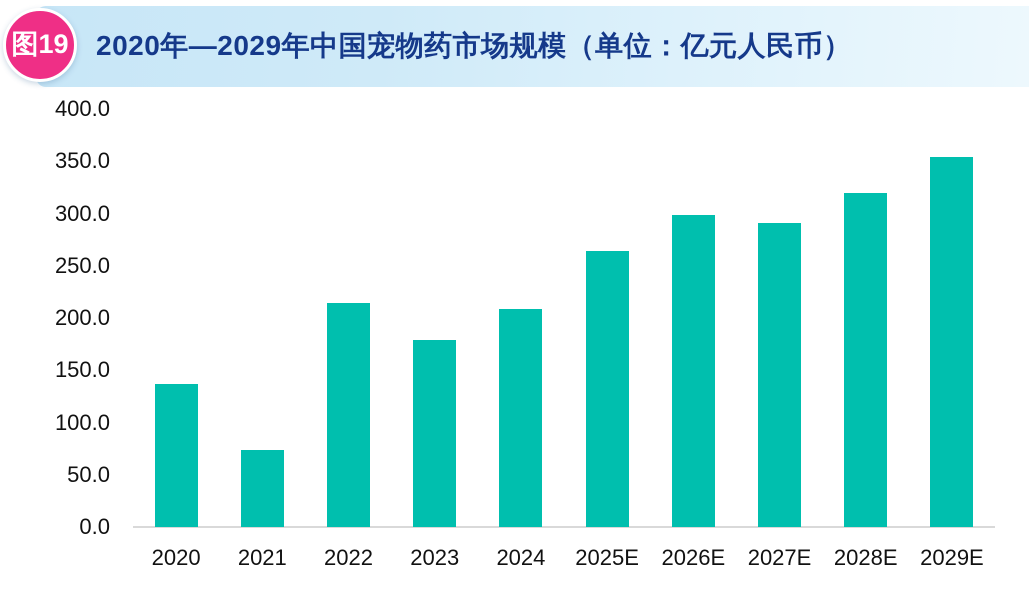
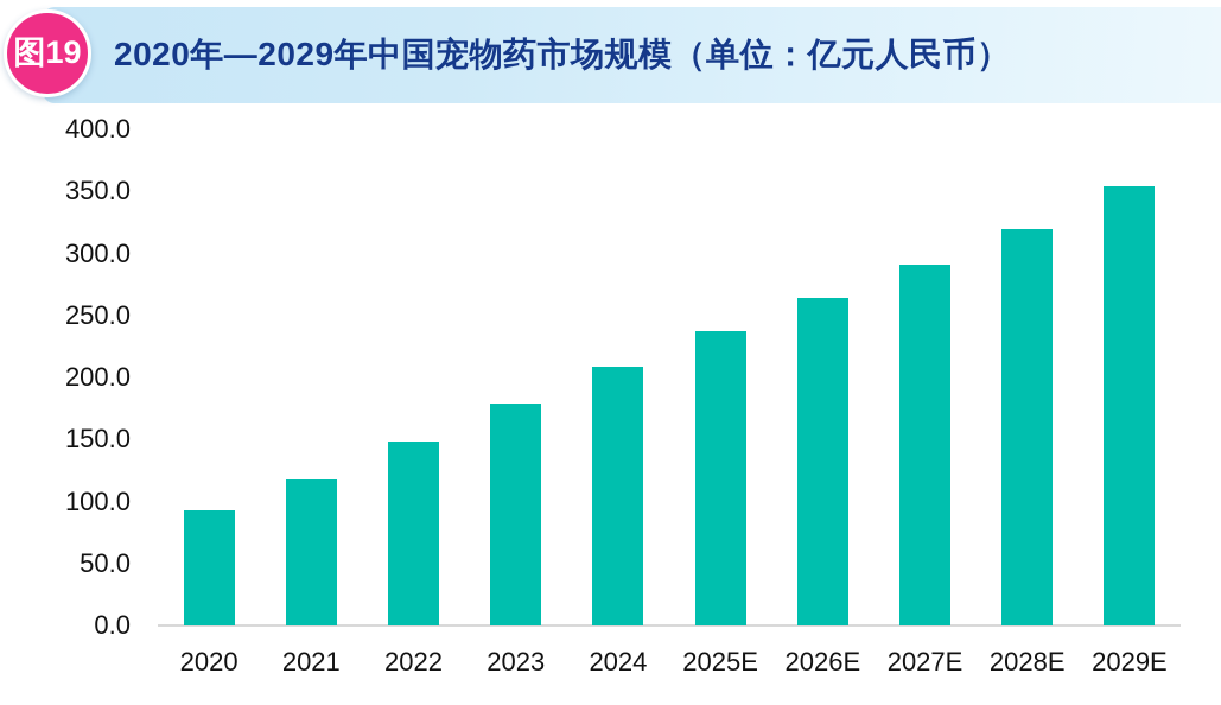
2020: 137 -> 93
2021: 74 -> 118
2022: 214 -> 148
2025E: 264 -> 237
2026E: 299 -> 264
